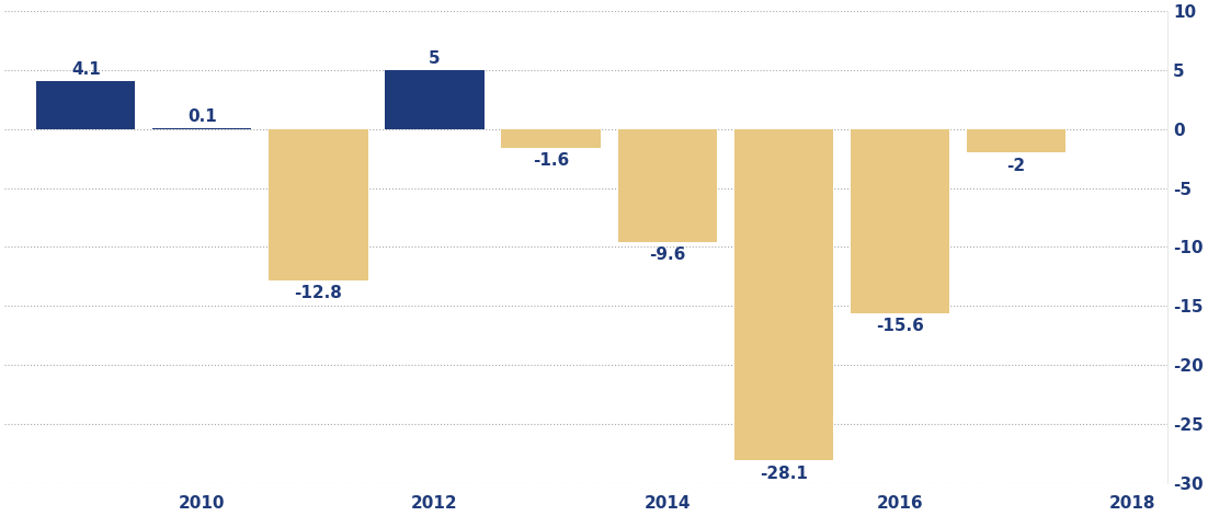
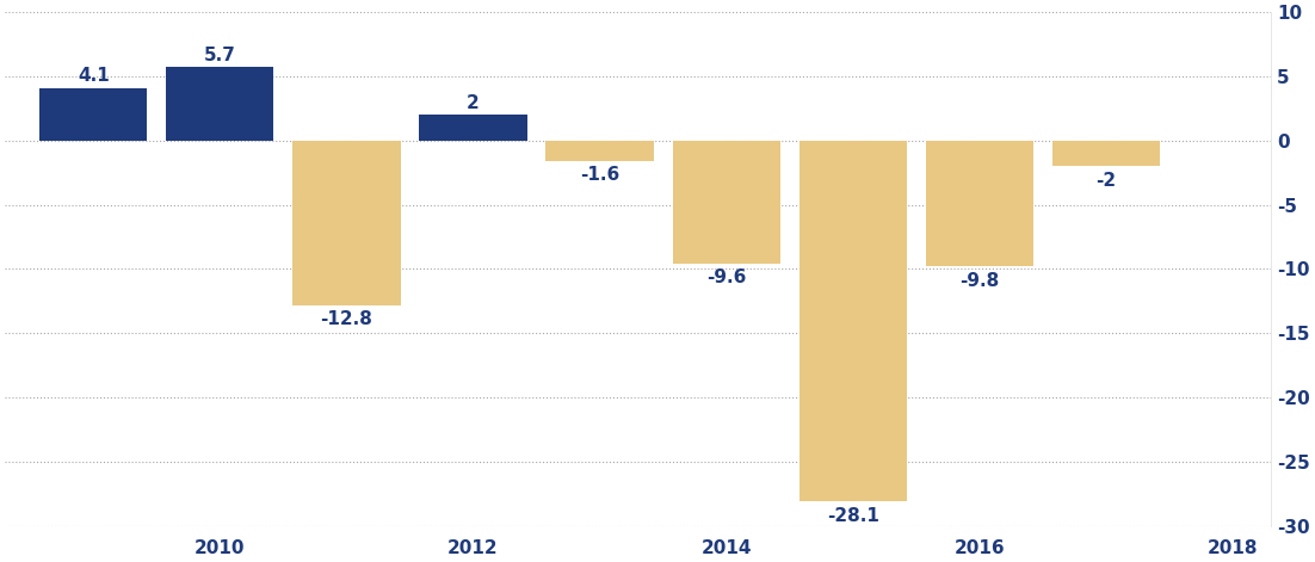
2010: 0.1 -> 5.7
2012: 5 -> 2
2016: -15.6 -> -9.8
